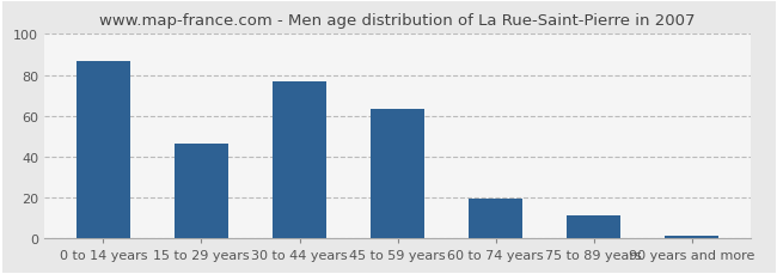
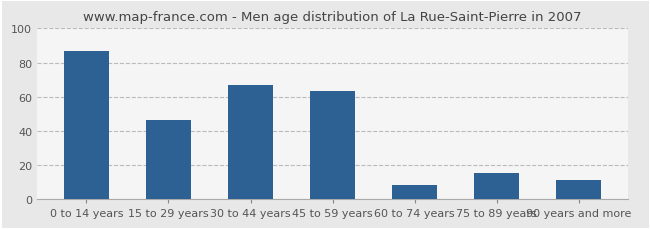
30 to 44 years: 77 -> 67
60 to 74 years: 19 -> 8
75 to 89 years: 11 -> 15
90 years and more: 1 -> 11
